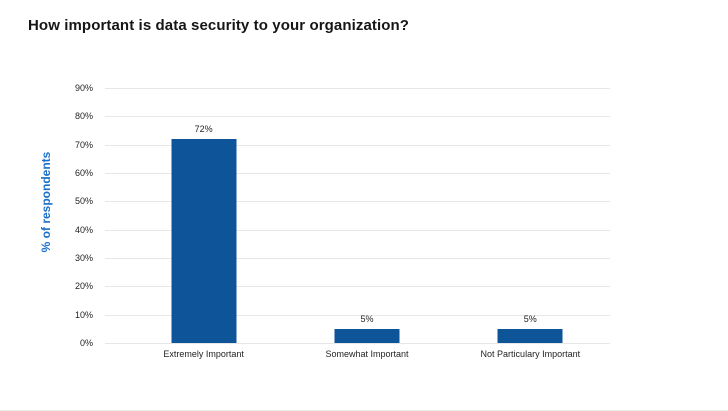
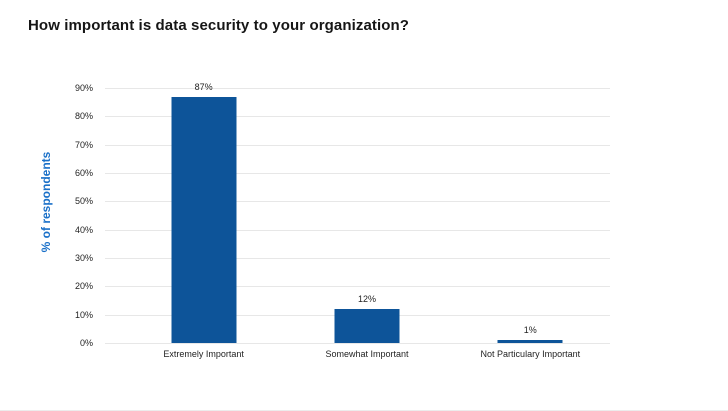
Extremely Important: 72% -> 87%
Somewhat Important: 5% -> 12%
Not Particulary Important: 5% -> 1%
